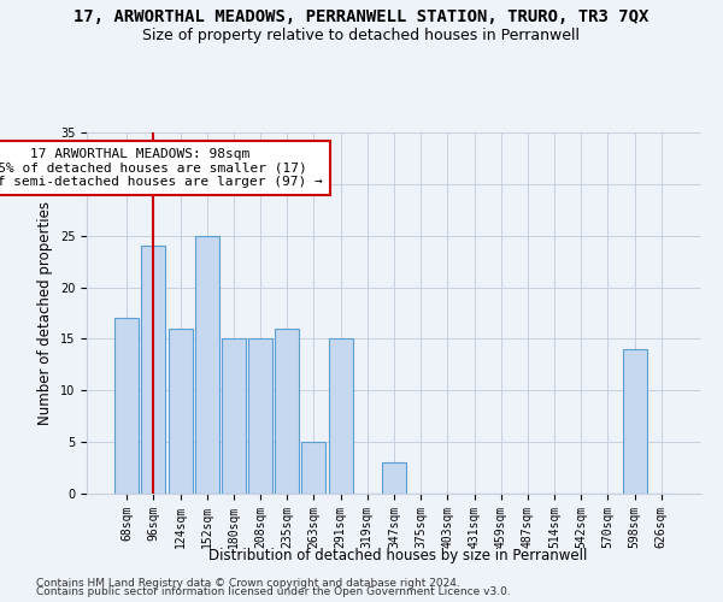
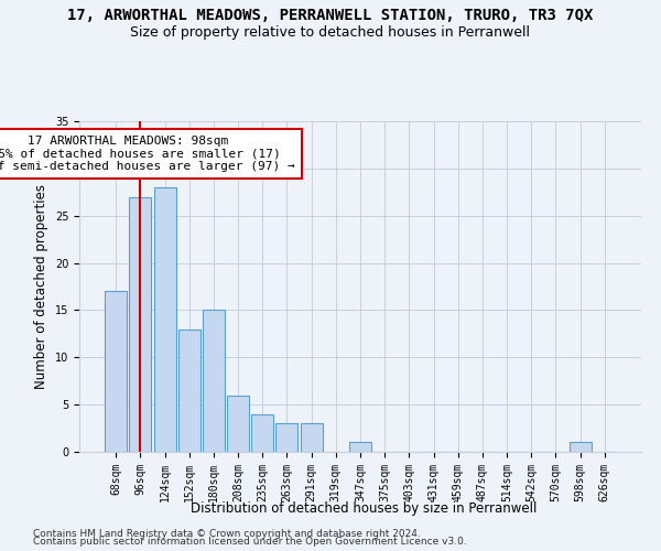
96sqm: 24 -> 27
124sqm: 16 -> 28
152sqm: 25 -> 13
208sqm: 15 -> 6
235sqm: 16 -> 4
263sqm: 5 -> 3
291sqm: 15 -> 3
347sqm: 3 -> 1
598sqm: 14 -> 1
